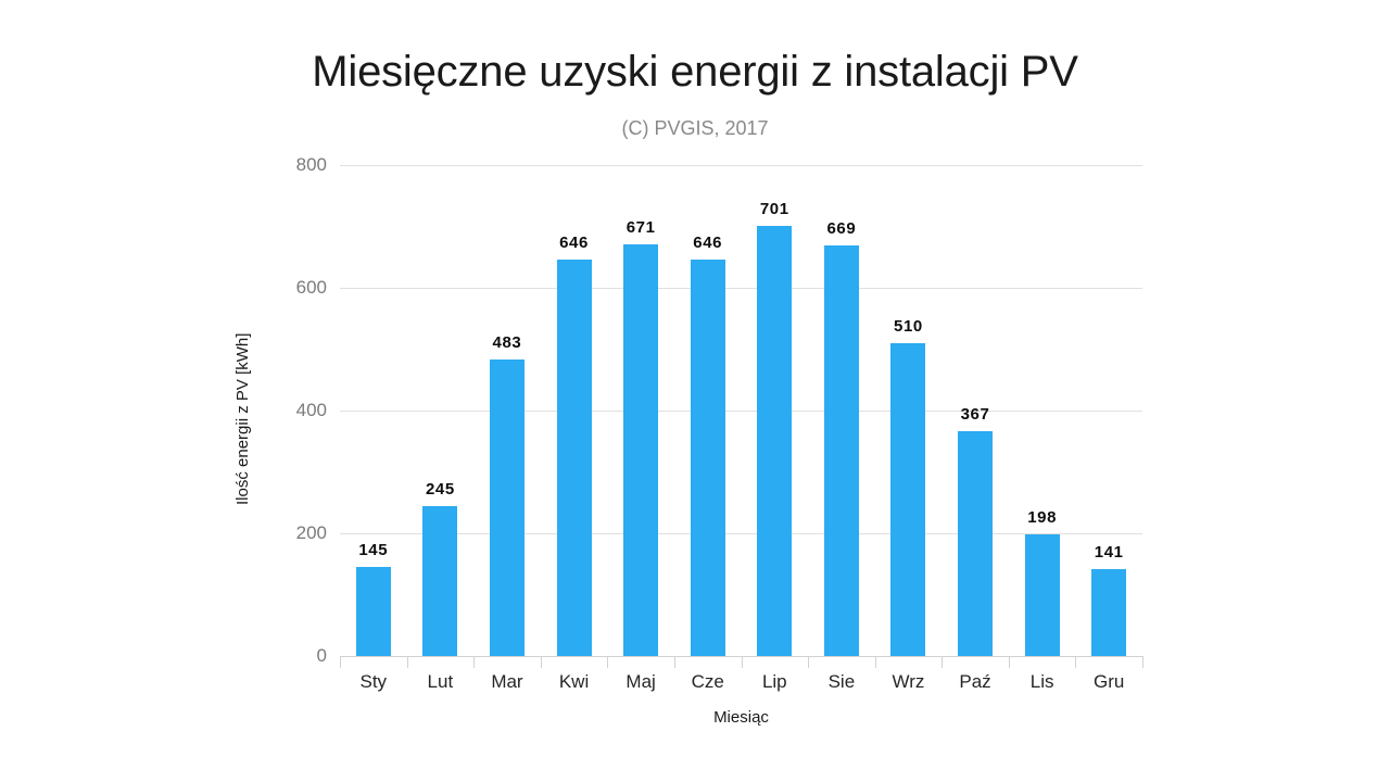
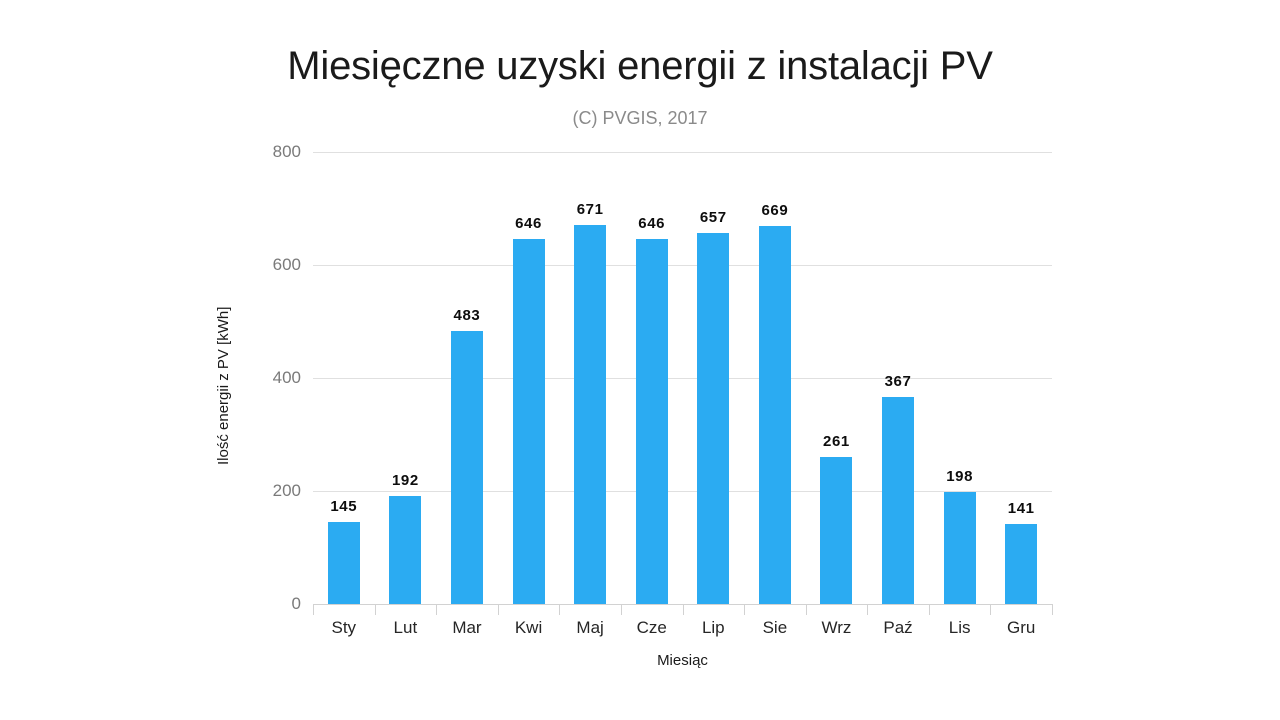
Lut: 245 -> 192
Lip: 701 -> 657
Wrz: 510 -> 261
